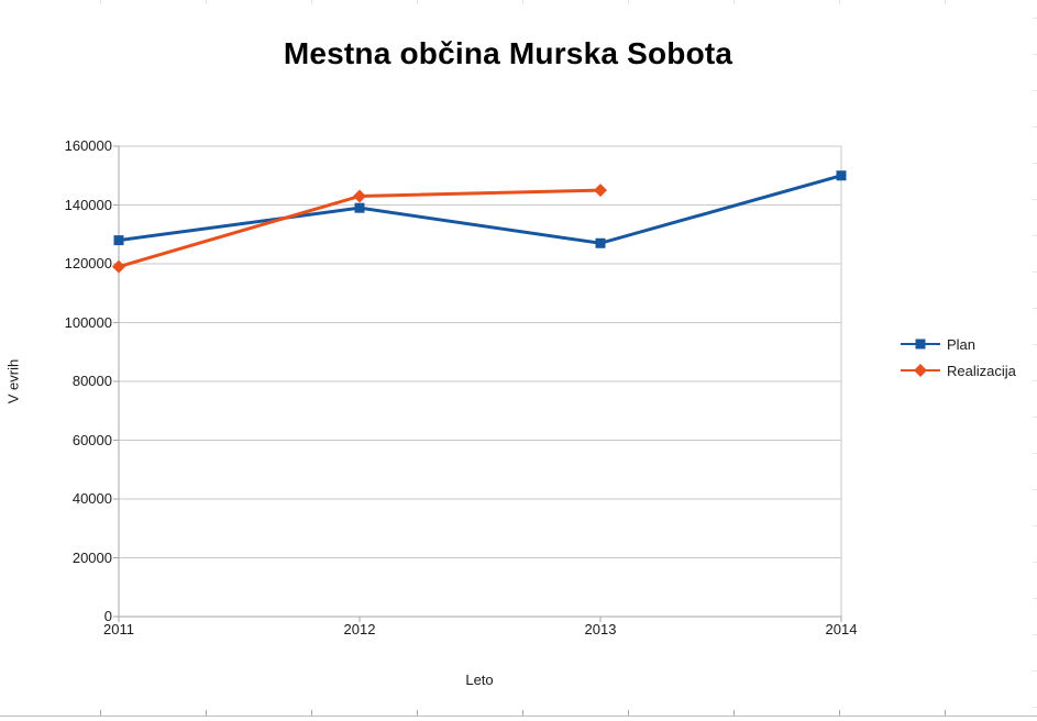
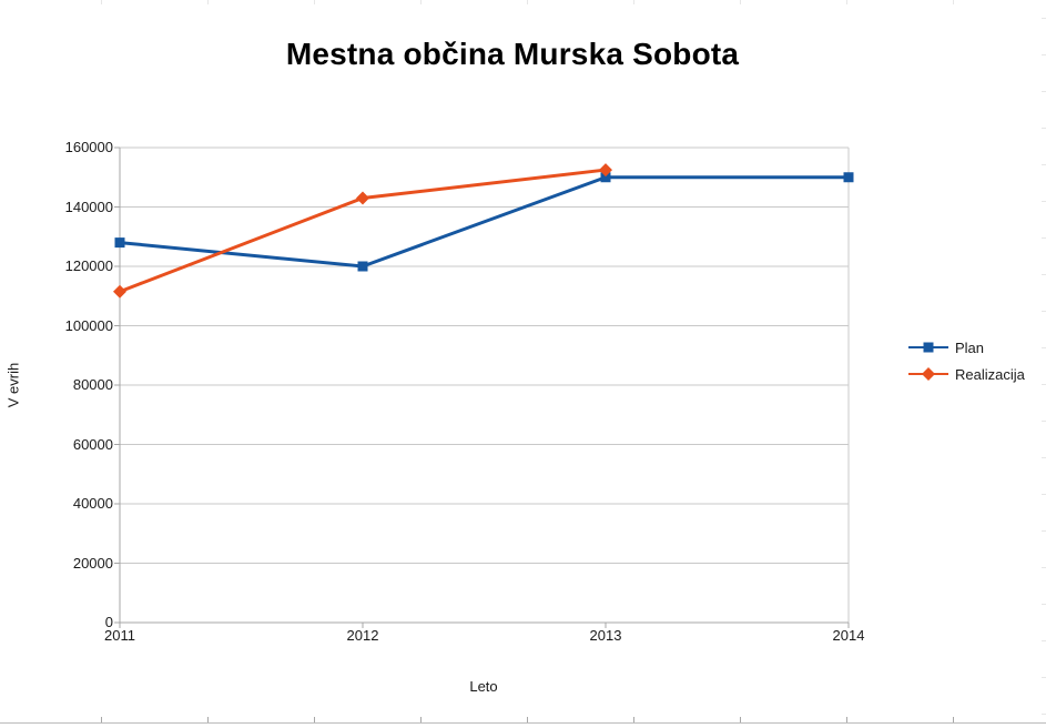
Realizacija/2011: 119000 -> 112000
Plan/2012: 139000 -> 120000
Plan/2013: 127000 -> 150000
Realizacija/2013: 145000 -> 152000
